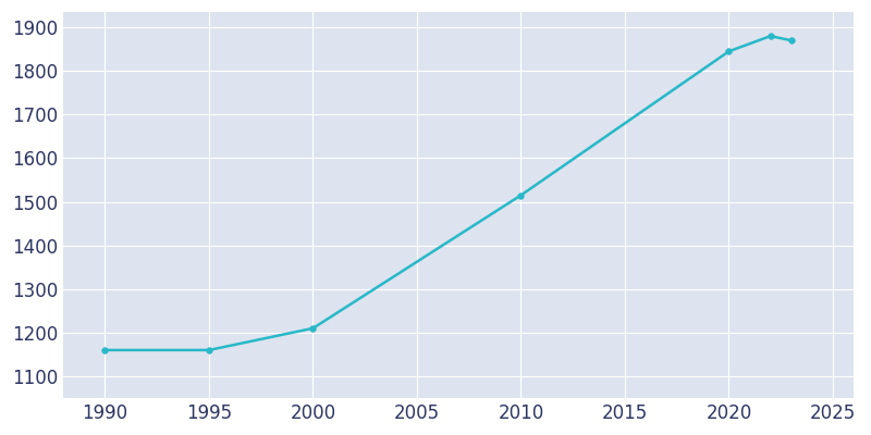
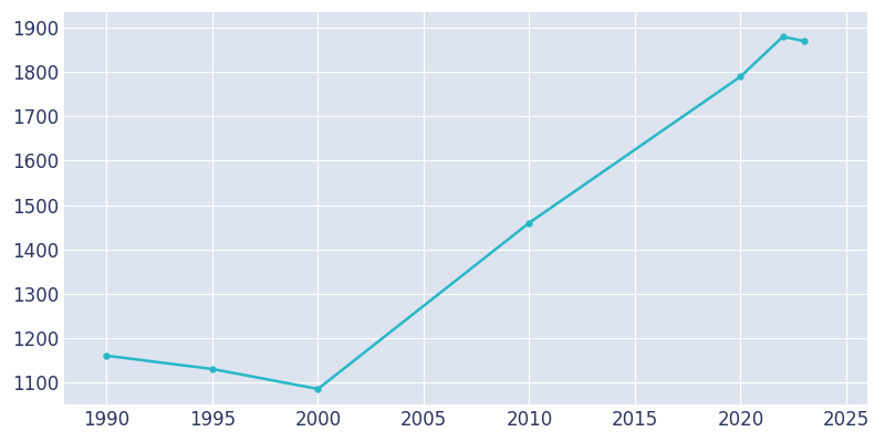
1995: 1160 -> 1130
2000: 1210 -> 1085
2010: 1515 -> 1460
2020: 1845 -> 1790
